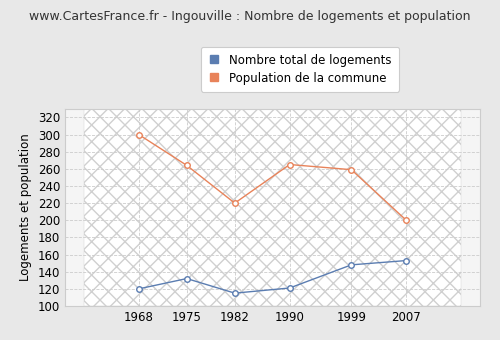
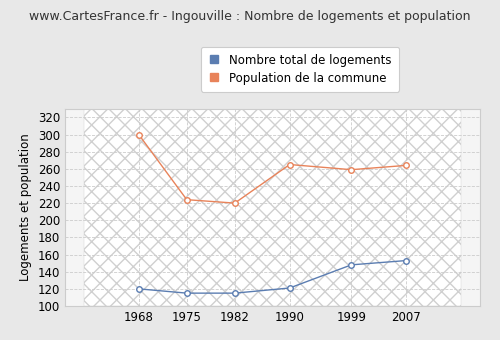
Nombre total de logements/1975: 132 -> 115
Population de la commune/1975: 264 -> 224
Population de la commune/2007: 200 -> 264
